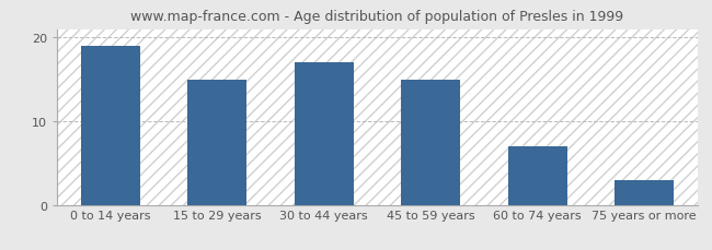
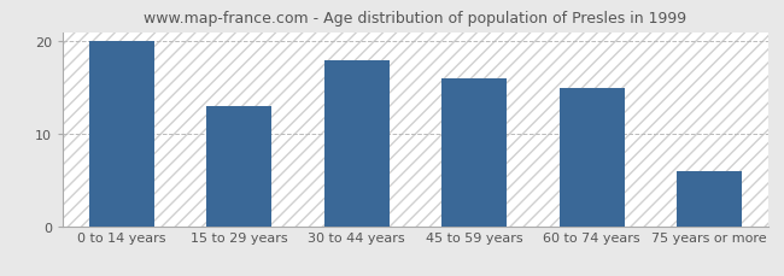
0 to 14 years: 19 -> 20
15 to 29 years: 15 -> 13
30 to 44 years: 17 -> 18
45 to 59 years: 15 -> 16
60 to 74 years: 7 -> 15
75 years or more: 3 -> 6
